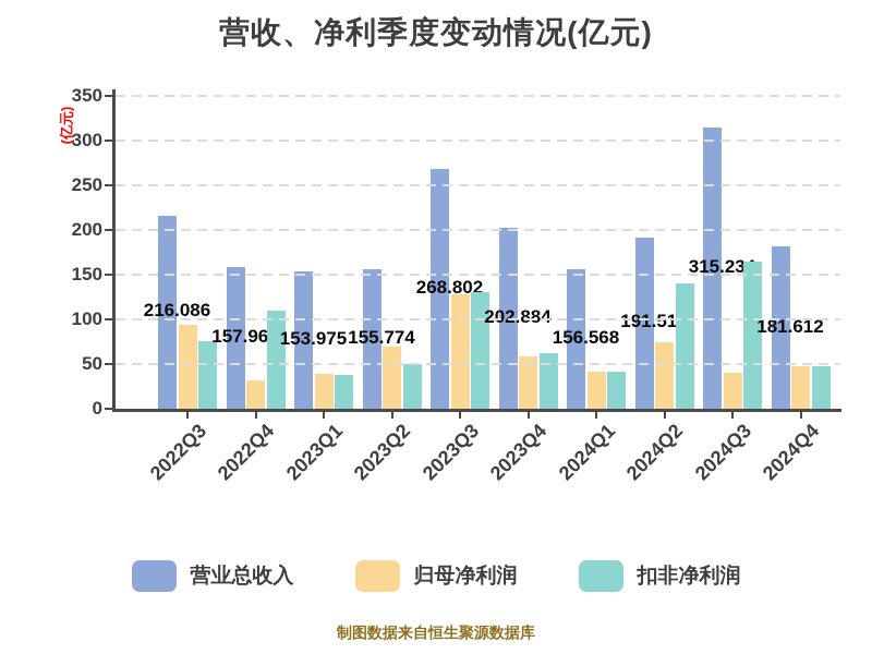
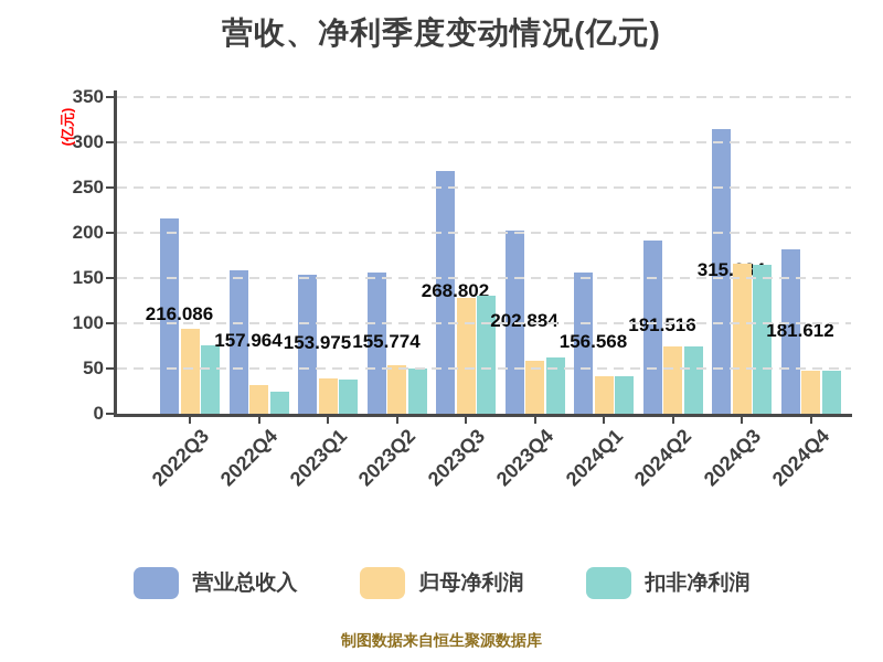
扣非净利润/2022Q4: 110 -> 20
归母净利润/2023Q2: 70 -> 50
扣非净利润/2024Q2: 140 -> 70
归母净利润/2024Q3: 40 -> 170
